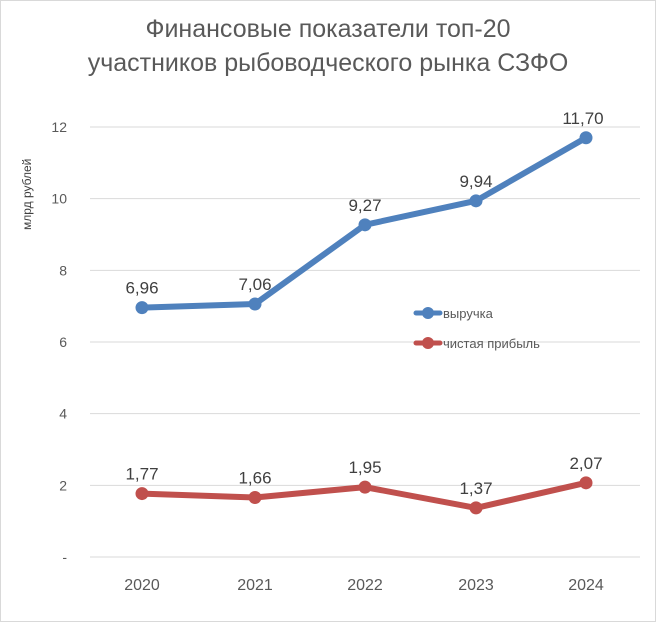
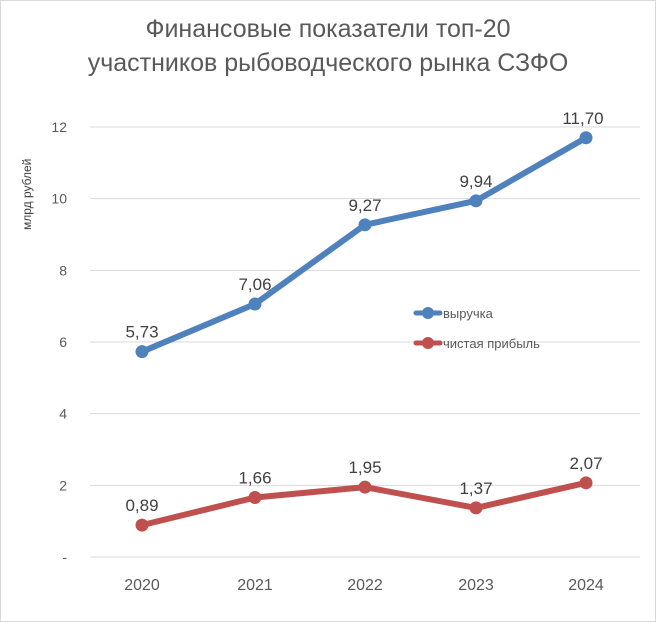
выручка/2020: 6,96 -> 5,73
чистая прибыль/2020: 1,77 -> 0,89
